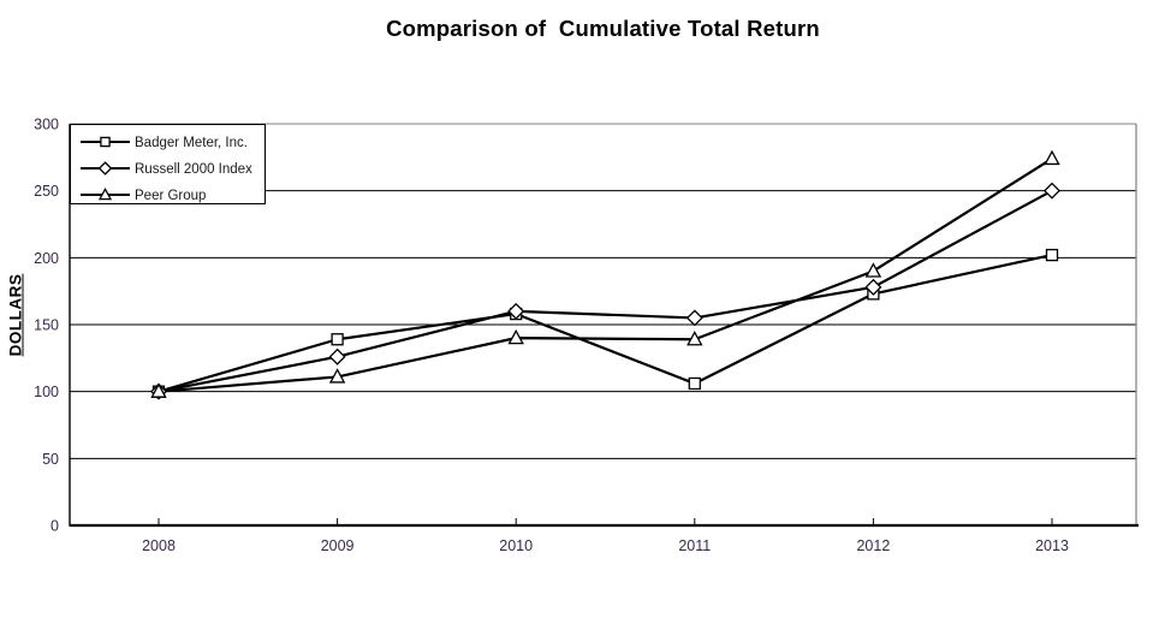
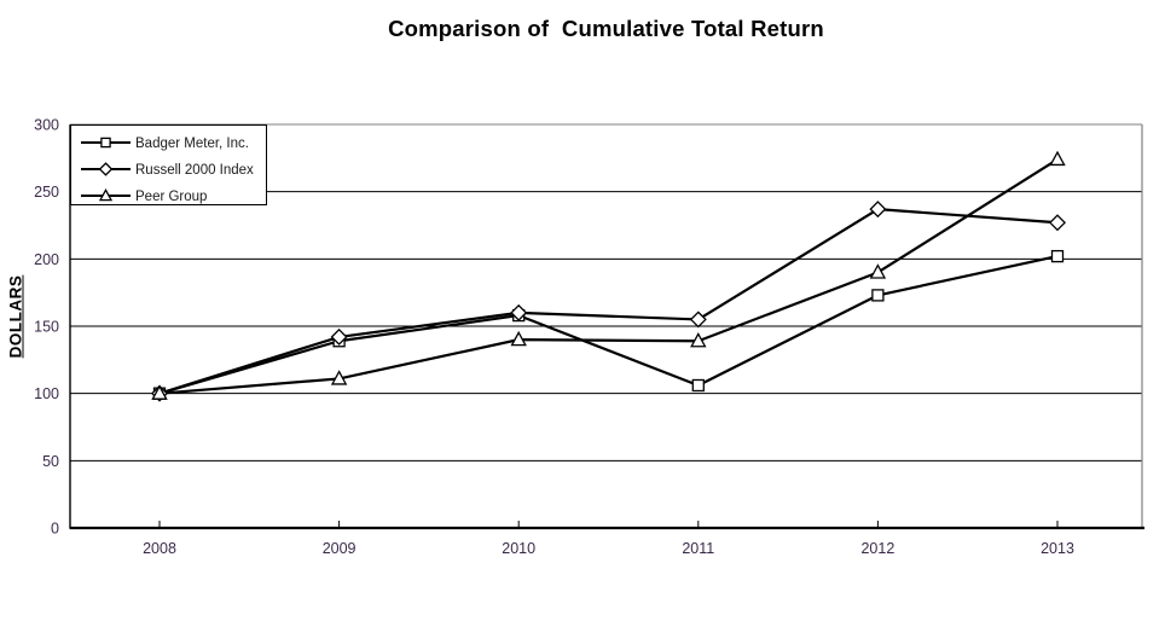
Russell 2000 Index/2009: 126 -> 142
Russell 2000 Index/2012: 178 -> 237
Russell 2000 Index/2013: 250 -> 227
